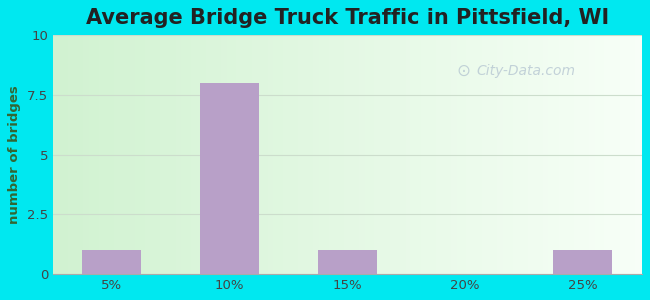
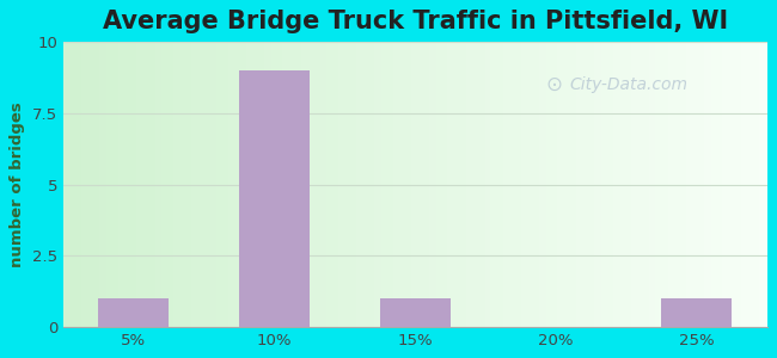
10%: 8 -> 9
